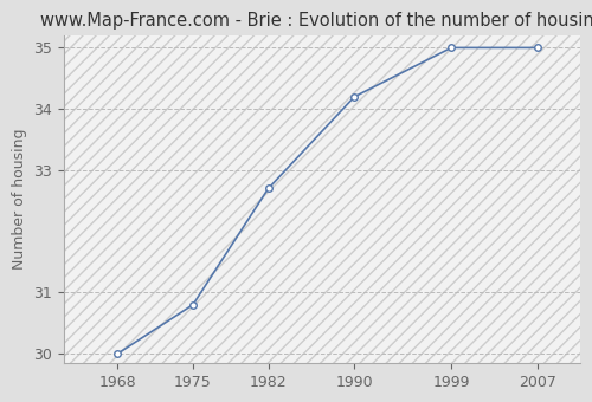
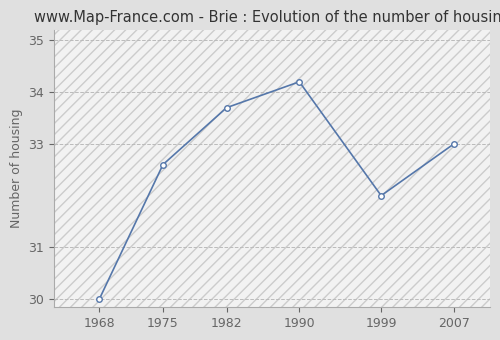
1975: 30.8 -> 32.6
1982: 32.7 -> 33.7
1999: 35.0 -> 32.0
2007: 35.0 -> 33.0
